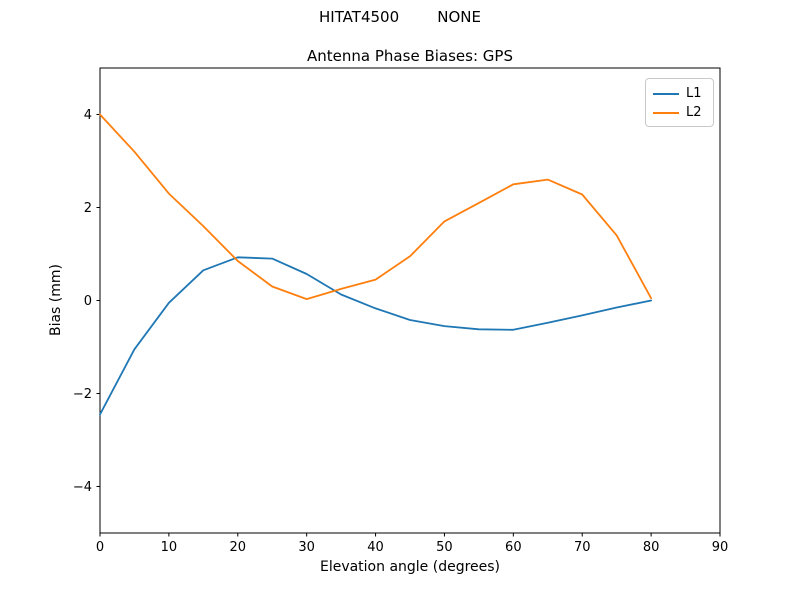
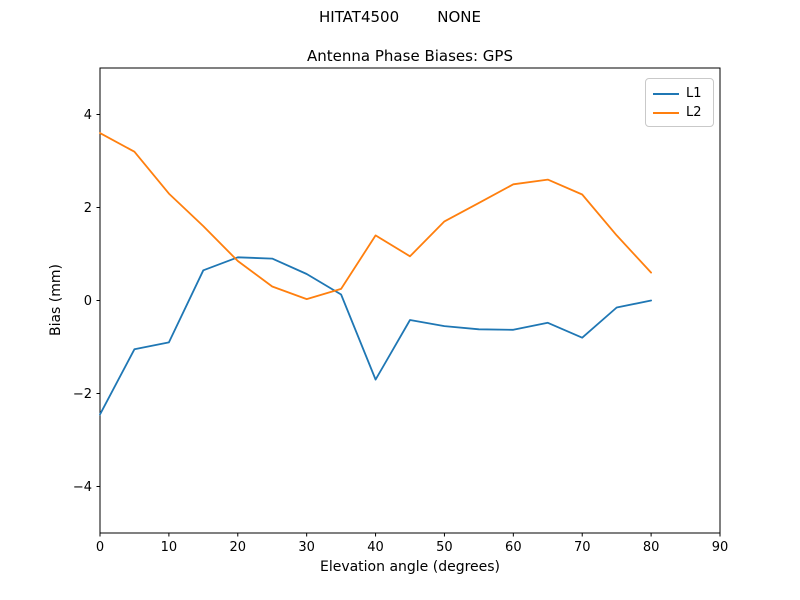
L2/0: 4.0 -> 3.6
L1/10: -0.1 -> -0.9
L1/40: -0.2 -> -1.7
L2/40: 0.5 -> 1.4
L1/70: -0.3 -> -0.8
L2/80: 0.1 -> 0.6
